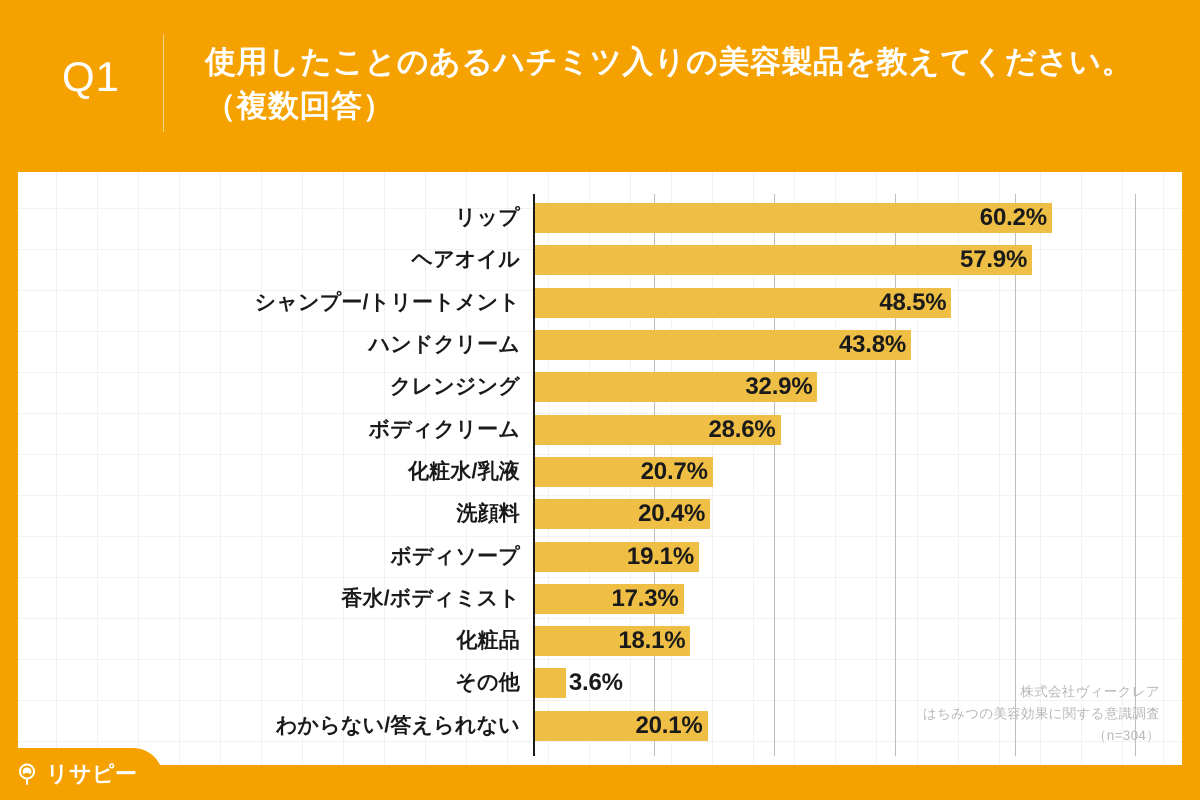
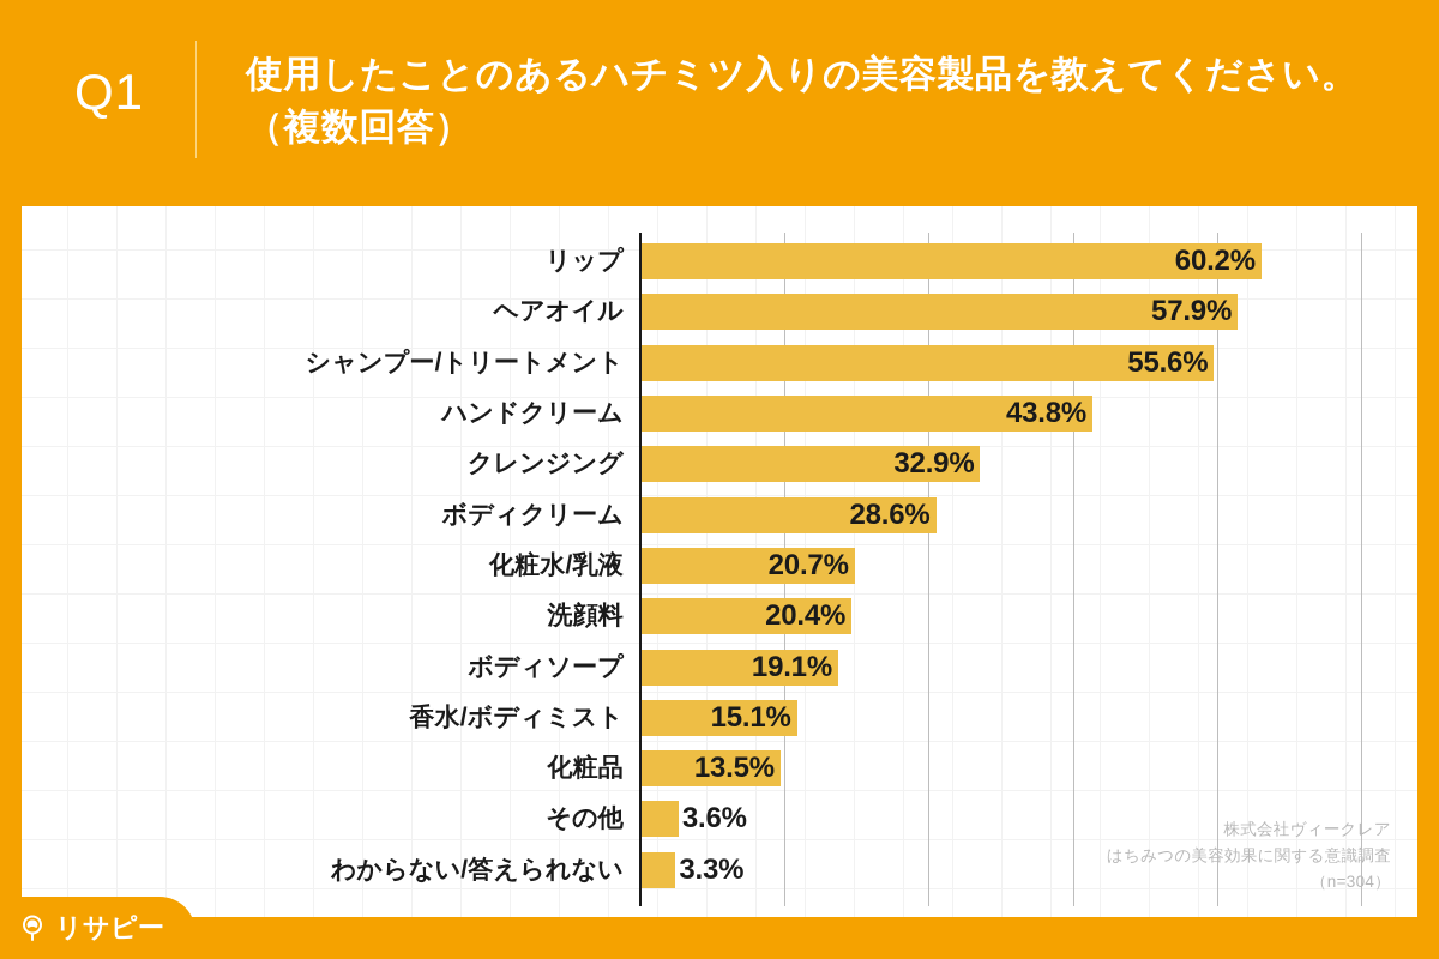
シャンプー/トリートメント: 48.5% -> 55.6%
香水/ボディミスト: 17.3% -> 15.1%
化粧品: 18.1% -> 13.5%
わからない/答えられない: 20.1% -> 3.3%
